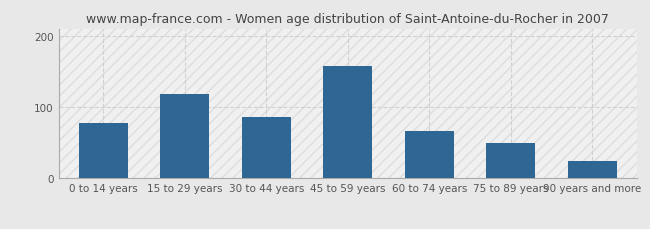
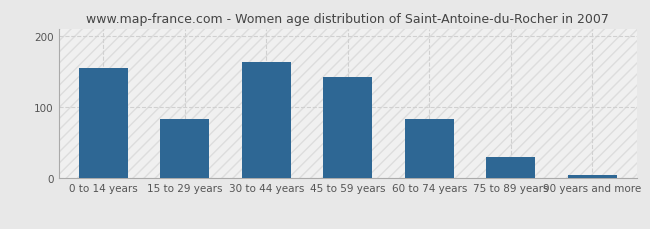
0 to 14 years: 78 -> 155
15 to 29 years: 118 -> 83
30 to 44 years: 86 -> 163
45 to 59 years: 158 -> 143
60 to 74 years: 66 -> 83
75 to 89 years: 50 -> 30
90 years and more: 24 -> 5
